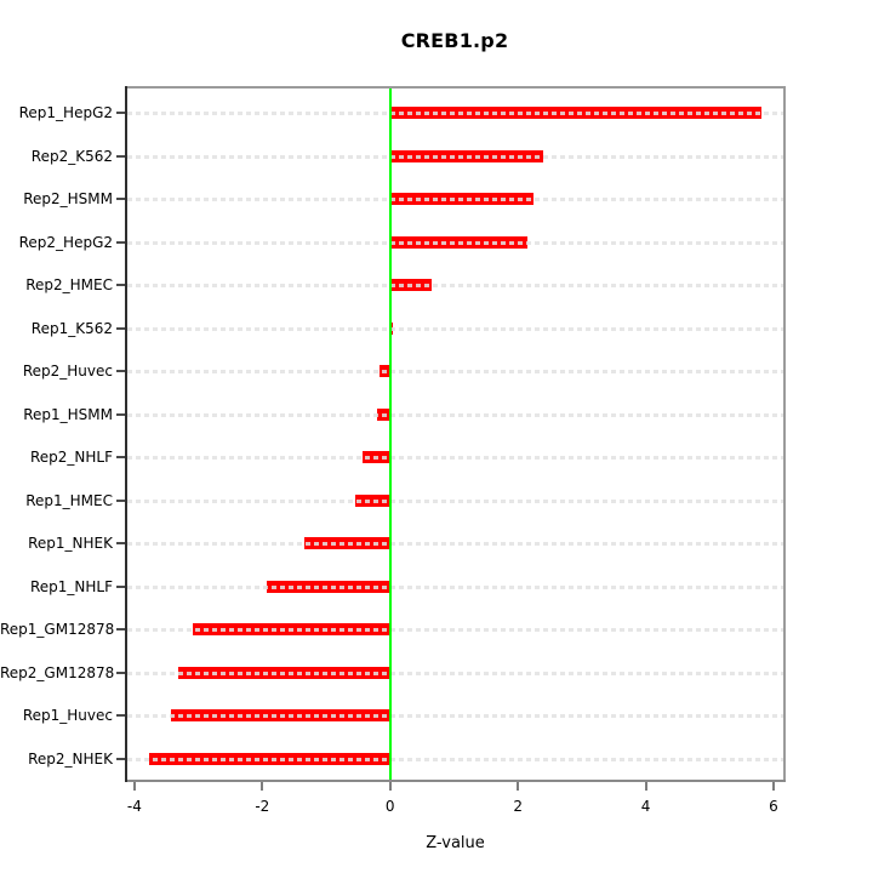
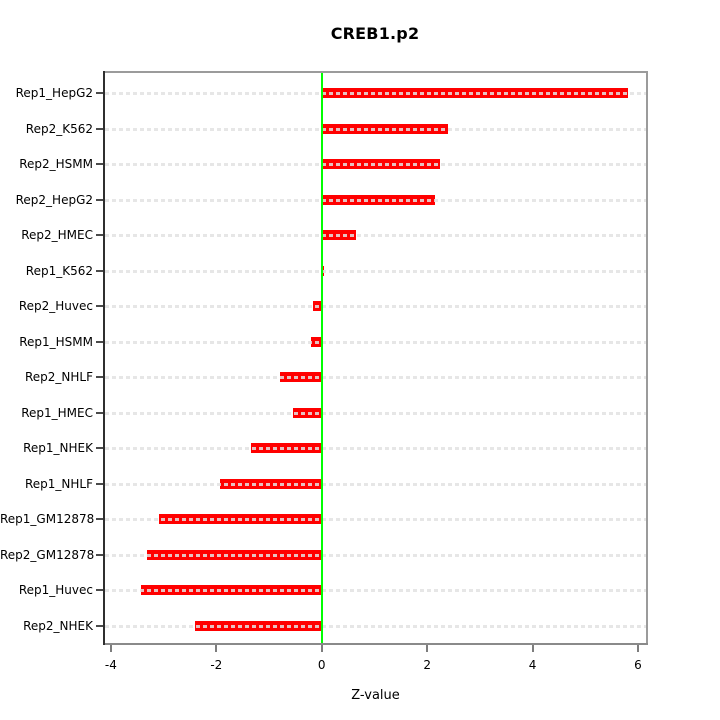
Rep2_NHLF: -0.4 -> -0.8
Rep2_NHEK: -3.8 -> -2.4
